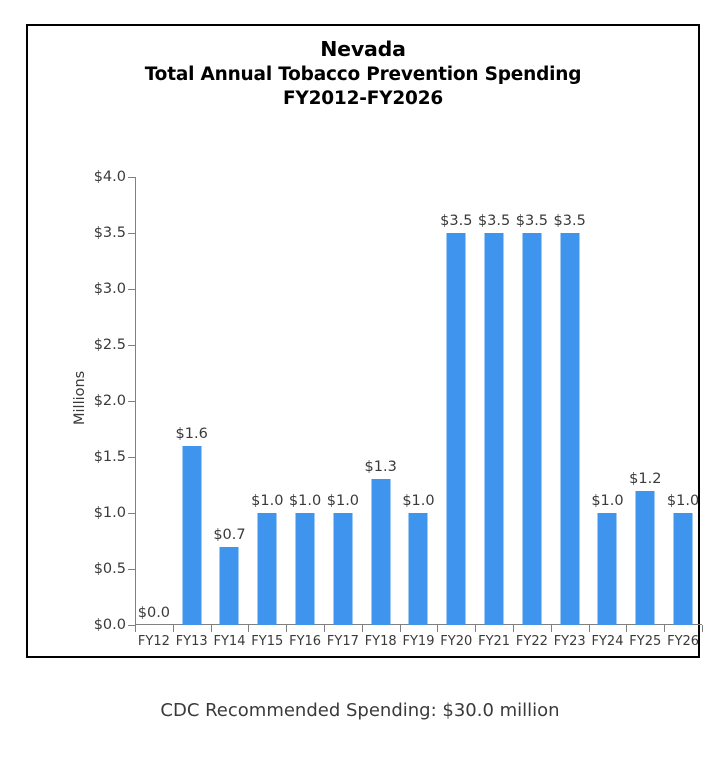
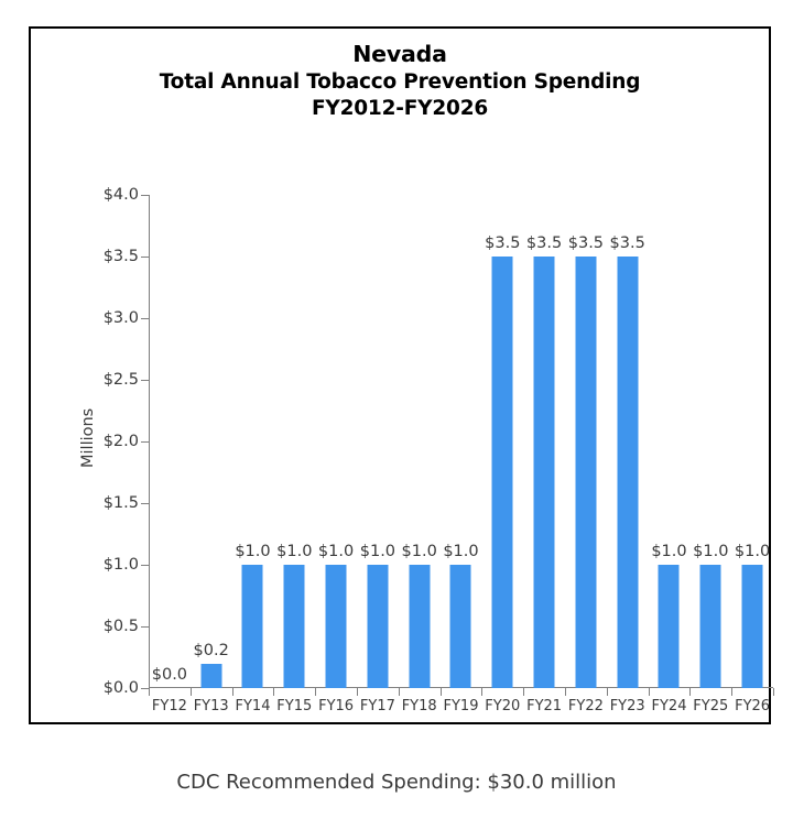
FY13: $1.6 -> $0.2
FY14: $0.7 -> $1.0
FY18: $1.3 -> $1.0
FY25: $1.2 -> $1.0
